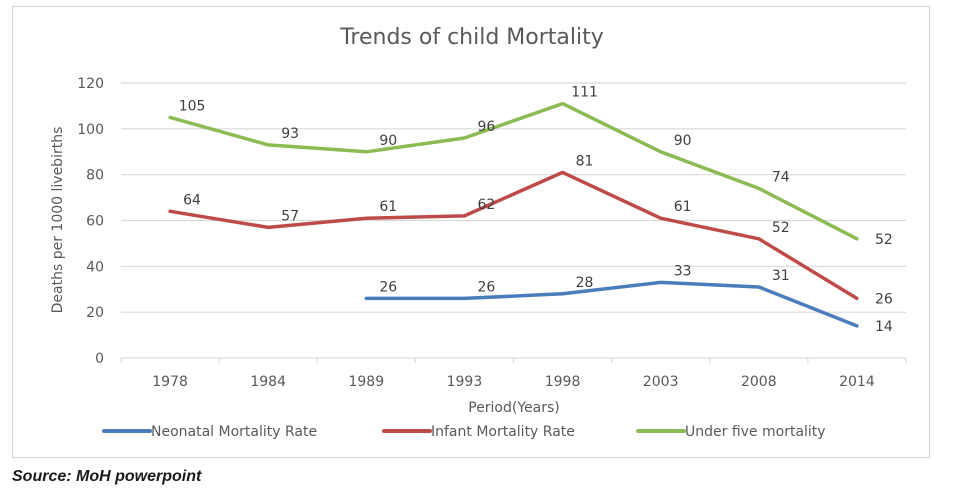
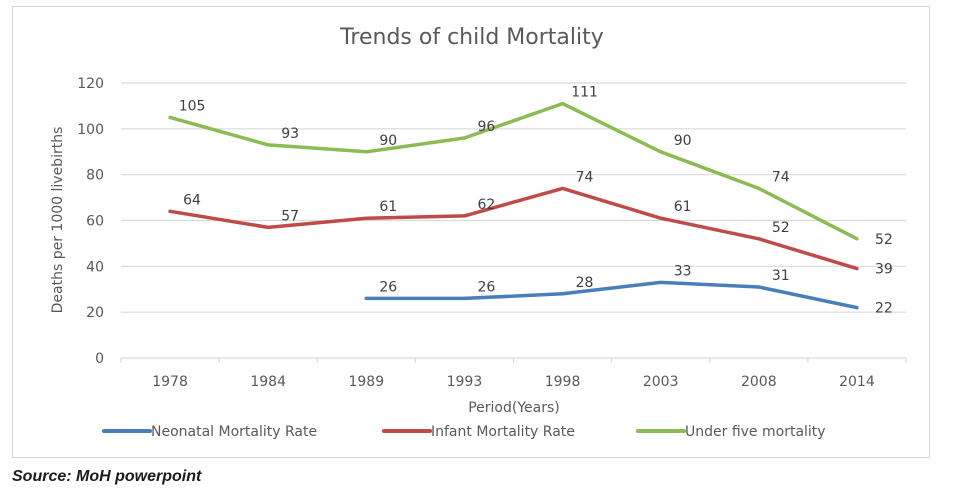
Infant Mortality Rate/1998: 81 -> 74
Neonatal Mortality Rate/2014: 14 -> 22
Infant Mortality Rate/2014: 26 -> 39
